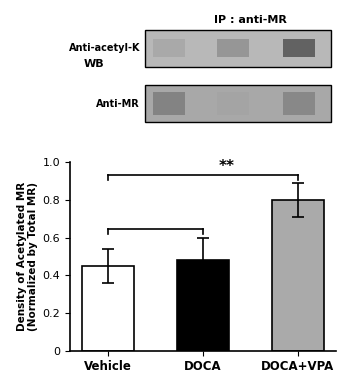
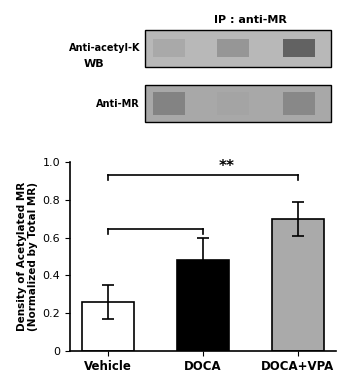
Vehicle: 0.45 -> 0.26
DOCA+VPA: 0.80 -> 0.70
